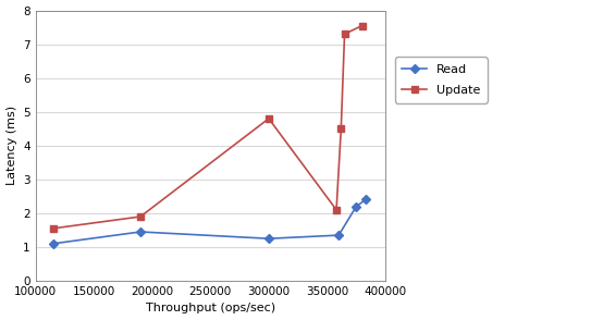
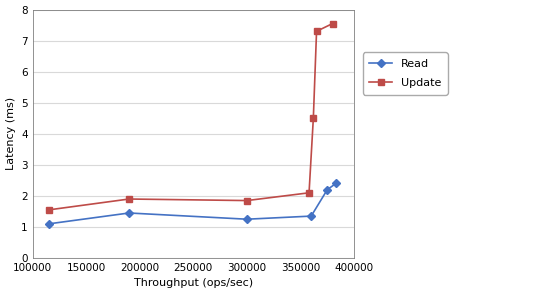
Update/300000: 4.80 -> 1.85
